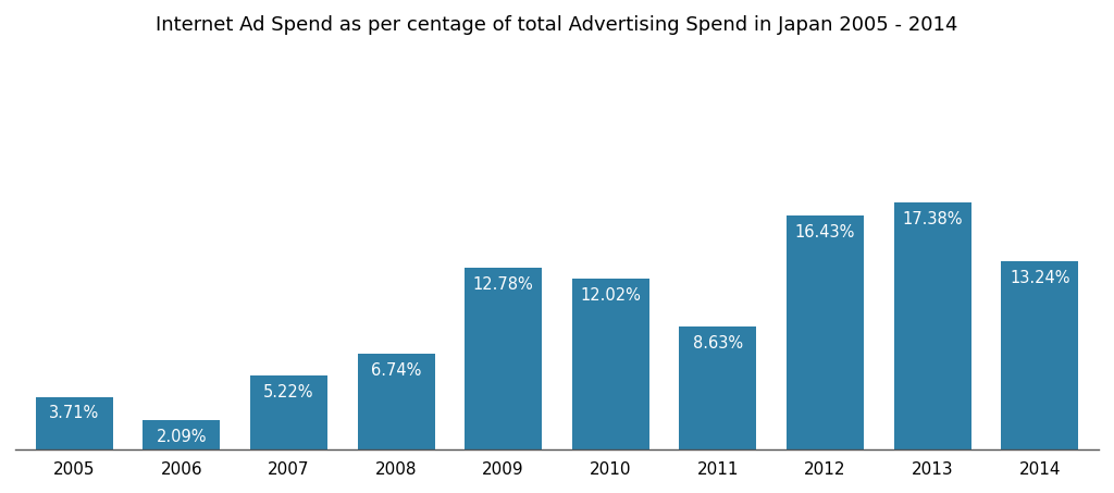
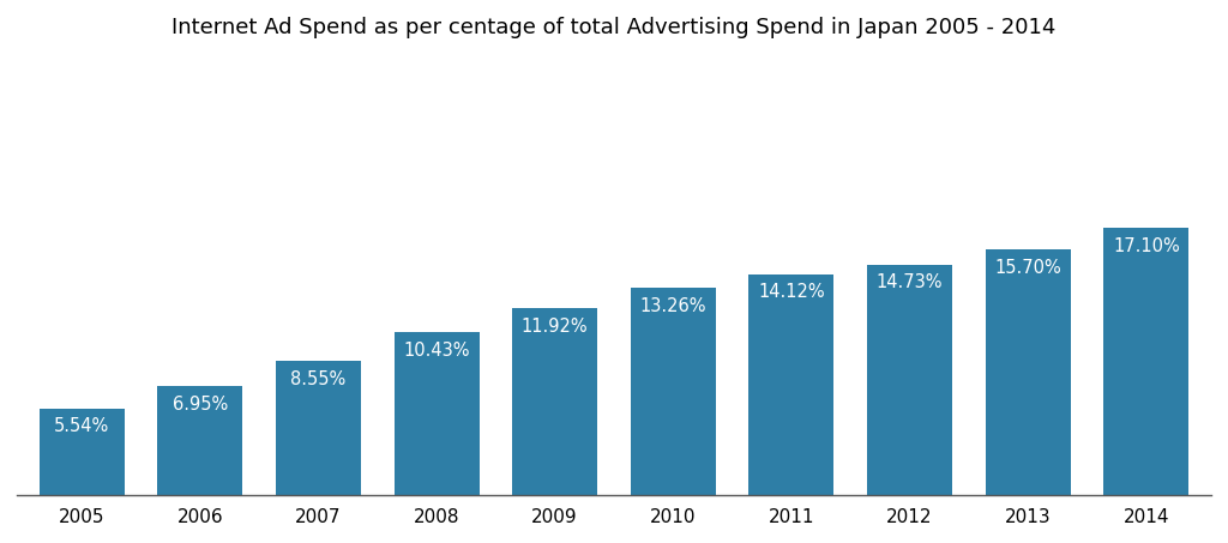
2005: 3.71% -> 5.54%
2006: 2.09% -> 6.95%
2007: 5.22% -> 8.55%
2008: 6.74% -> 10.43%
2009: 12.78% -> 11.92%
2010: 12.02% -> 13.26%
2011: 8.63% -> 14.12%
2012: 16.43% -> 14.73%
2013: 17.38% -> 15.70%
2014: 13.24% -> 17.10%
